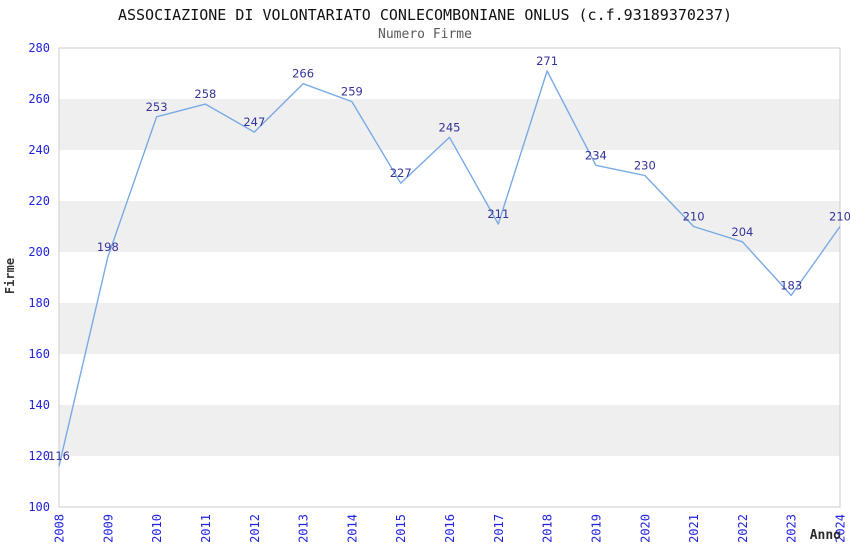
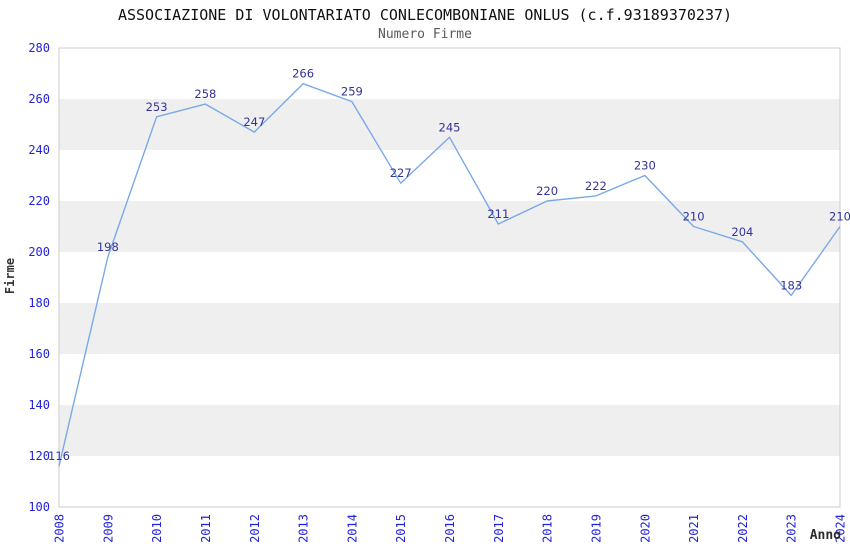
2018: 271 -> 220
2019: 234 -> 222
